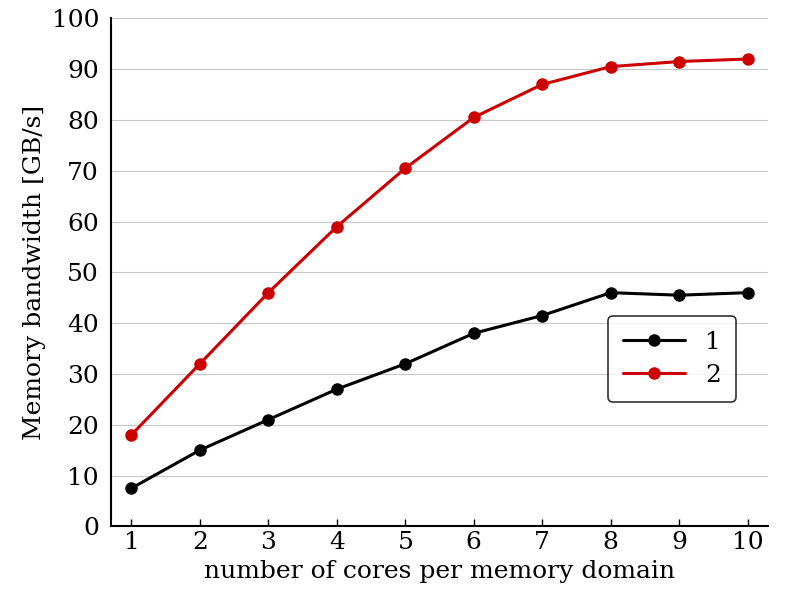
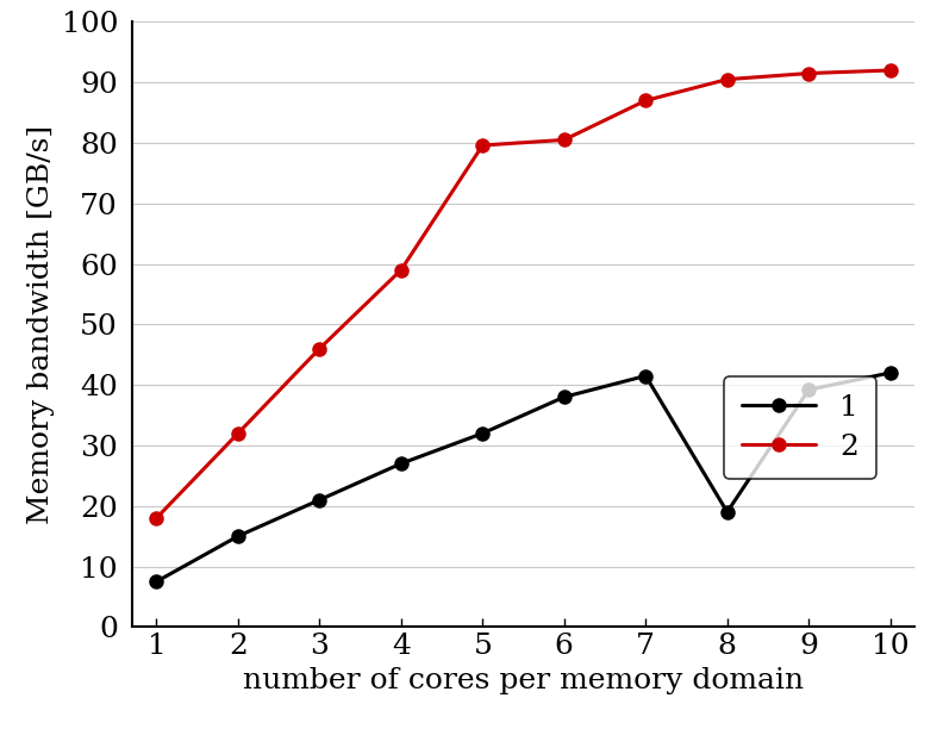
2/5: 70.5 -> 79.6
1/8: 46.0 -> 19.0
1/9: 45.5 -> 39.2
1/10: 46.0 -> 42.0
